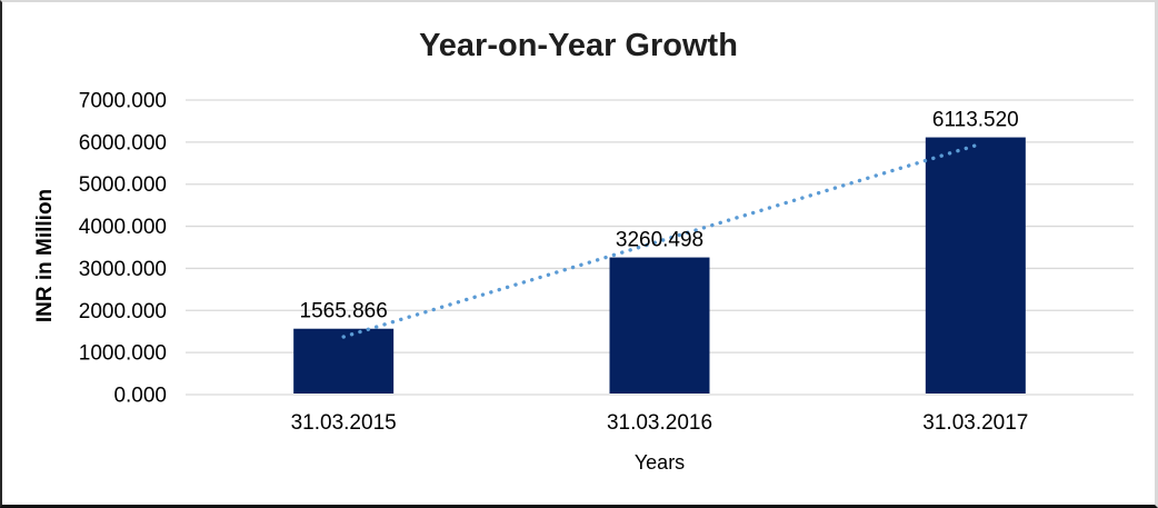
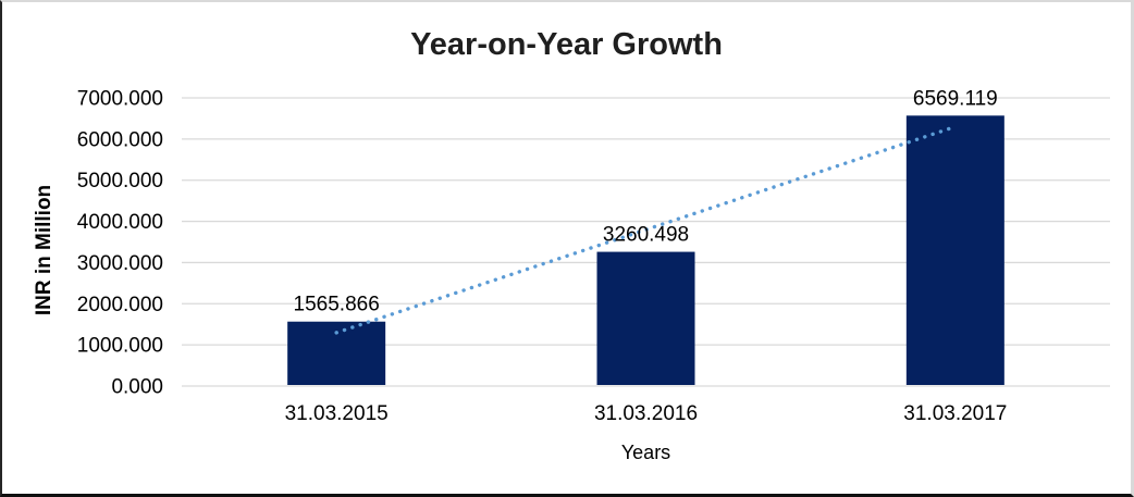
31.03.2017: 6113.520 -> 6569.119
